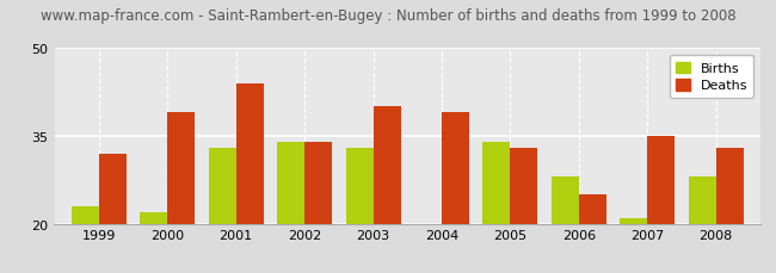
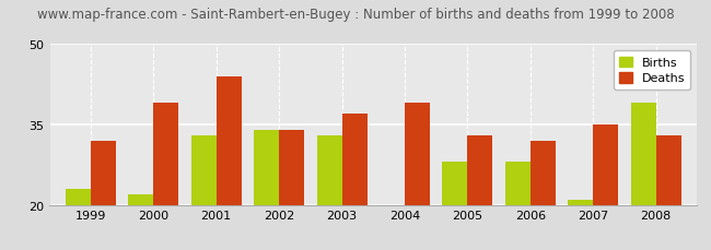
Deaths/2003: 40 -> 37
Births/2005: 34 -> 28
Deaths/2006: 25 -> 32
Births/2008: 28 -> 39
